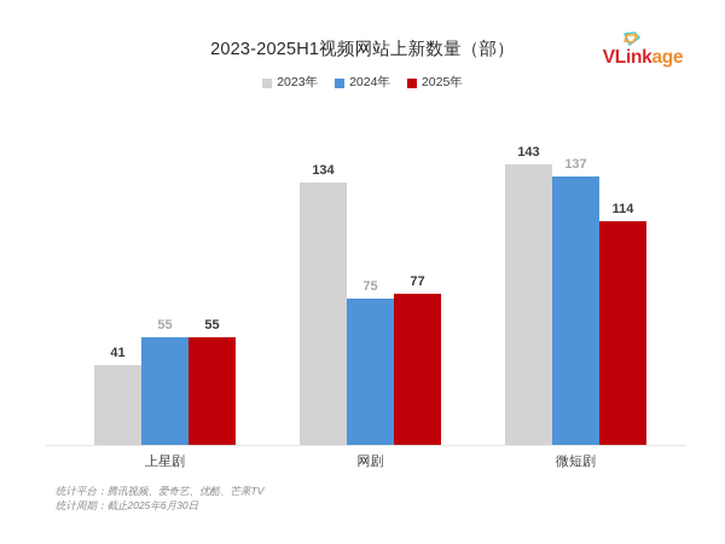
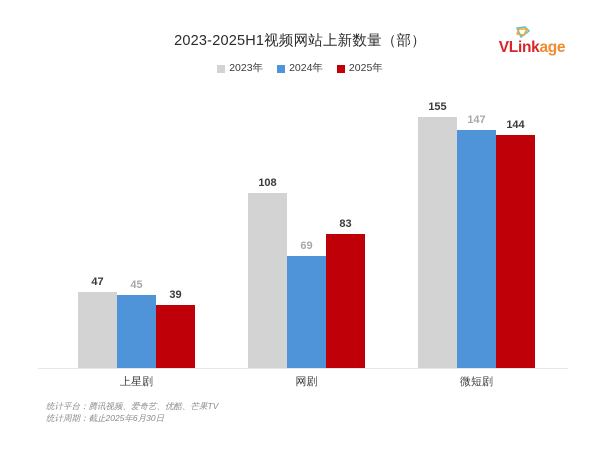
2023年/上星剧: 41 -> 47
2024年/上星剧: 55 -> 45
2025年/上星剧: 55 -> 39
2023年/网剧: 134 -> 108
2024年/网剧: 75 -> 69
2025年/网剧: 77 -> 83
2023年/微短剧: 143 -> 155
2024年/微短剧: 137 -> 147
2025年/微短剧: 114 -> 144
